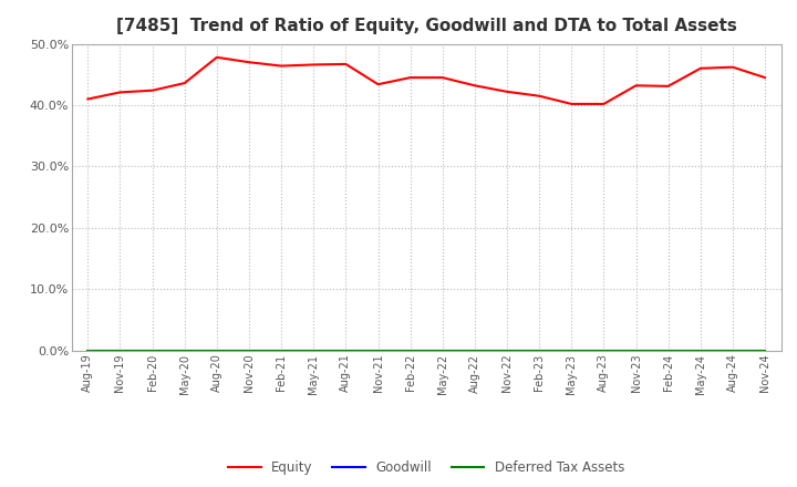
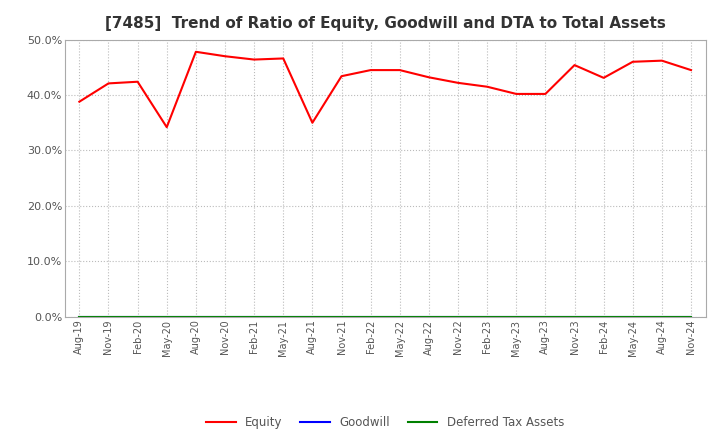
Equity/Aug-19: 41.0% -> 38.8%
Equity/May-20: 43.6% -> 34.2%
Equity/Aug-21: 46.7% -> 35.0%
Equity/Nov-23: 43.2% -> 45.4%
